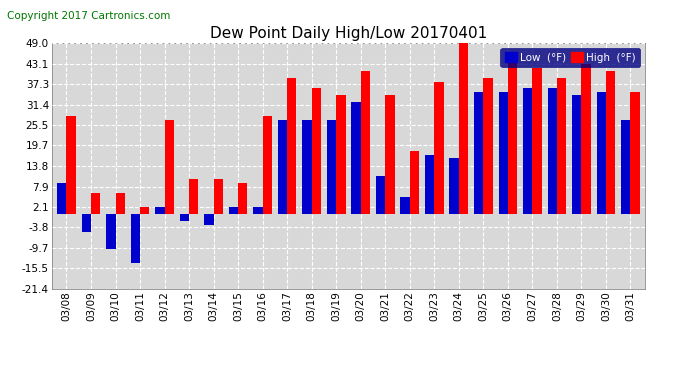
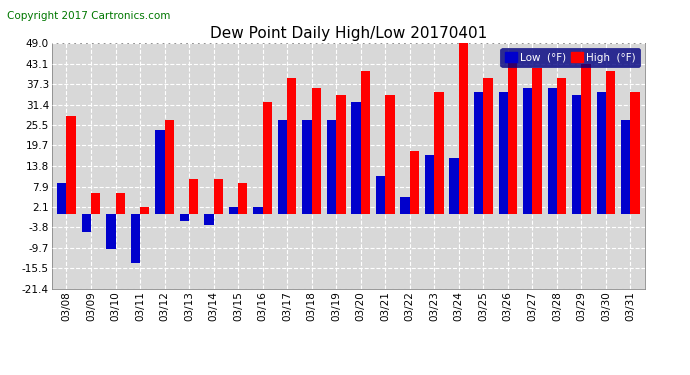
Low (°F)/03/12: 2 -> 24
High (°F)/03/16: 28 -> 32
High (°F)/03/23: 38 -> 35
